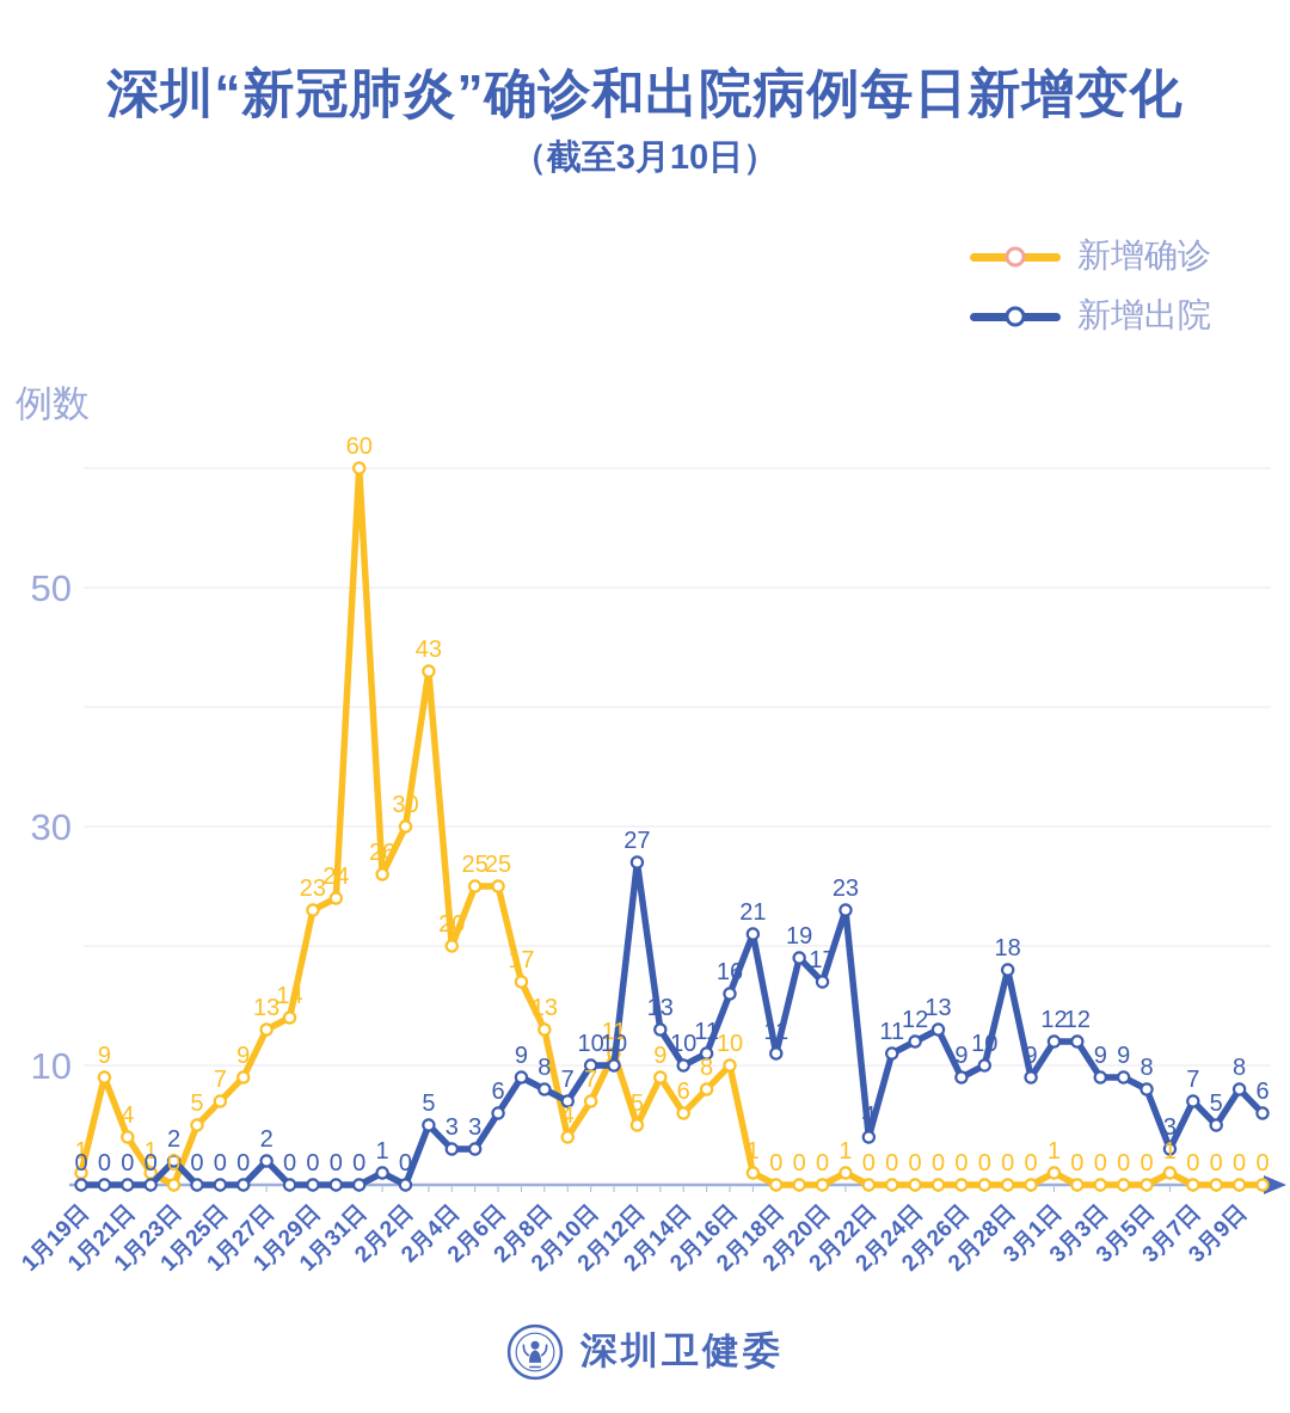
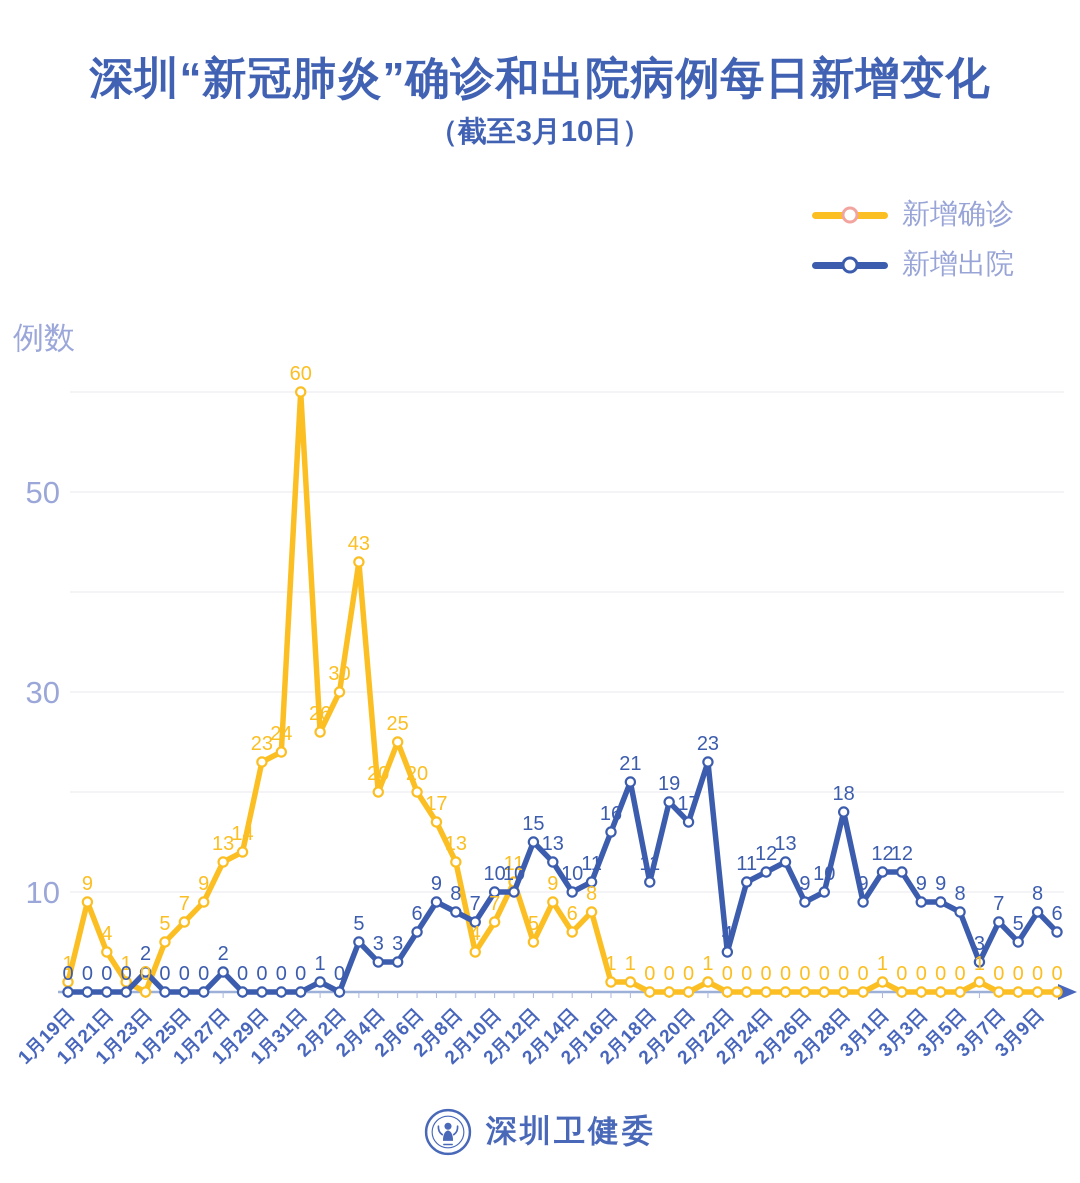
新增确诊/2月6日: 25 -> 20
新增出院/2月12日: 27 -> 15
新增确诊/2月16日: 10 -> 1
